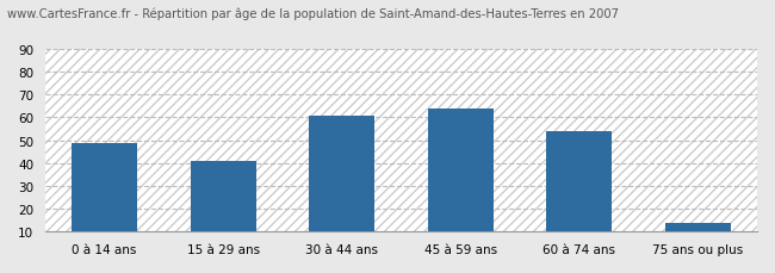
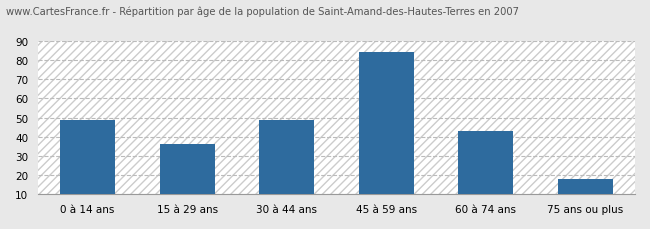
15 à 29 ans: 41 -> 36
30 à 44 ans: 61 -> 49
45 à 59 ans: 64 -> 84
60 à 74 ans: 54 -> 43
75 ans ou plus: 14 -> 18
